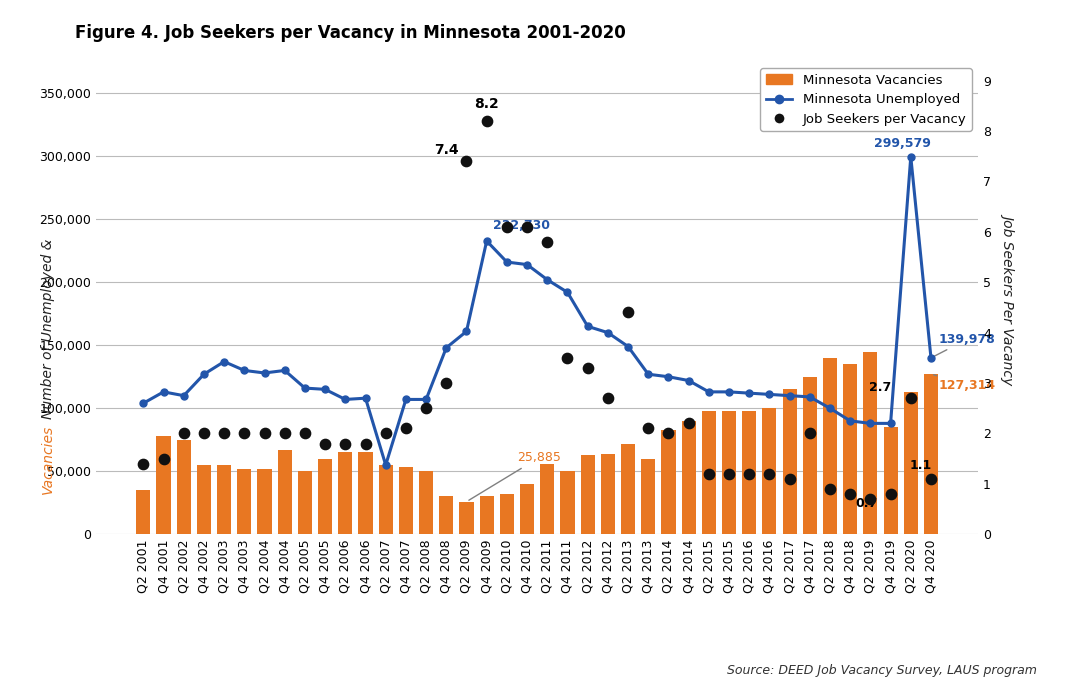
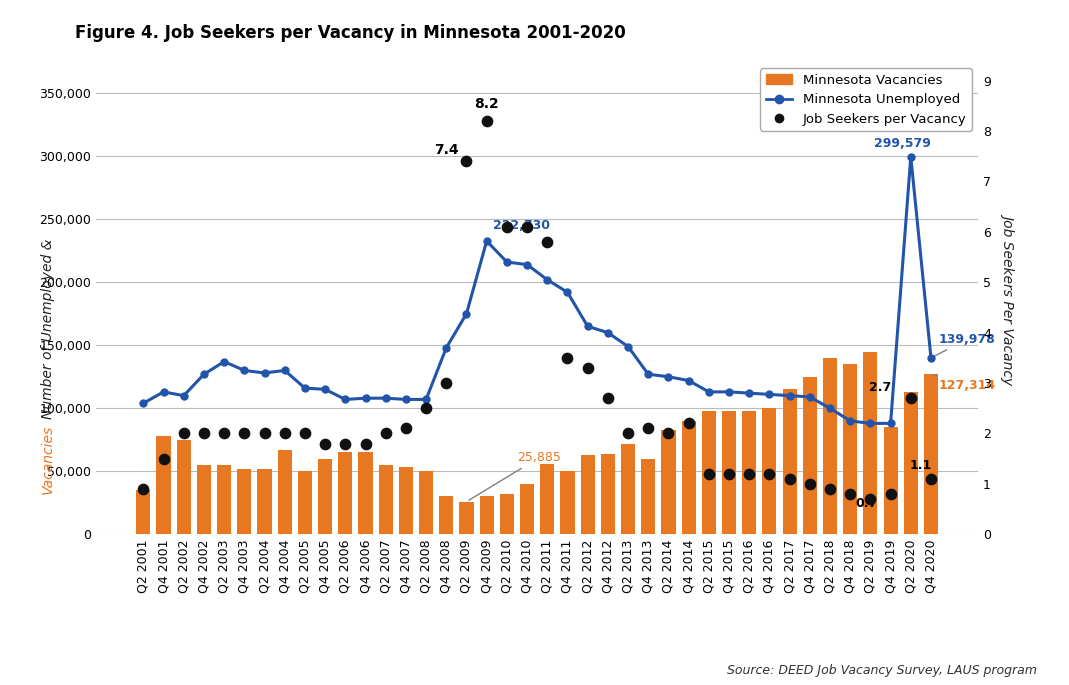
Job Seekers per Vacancy/Q2 2001: 1.4 -> 0.9
Minnesota Unemployed/Q2 2007: 55,000 -> 108,000
Minnesota Unemployed/Q2 2009: 161,000 -> 175,000
Job Seekers per Vacancy/Q2 2013: 4.4 -> 2.0
Job Seekers per Vacancy/Q4 2017: 2.0 -> 1.0
